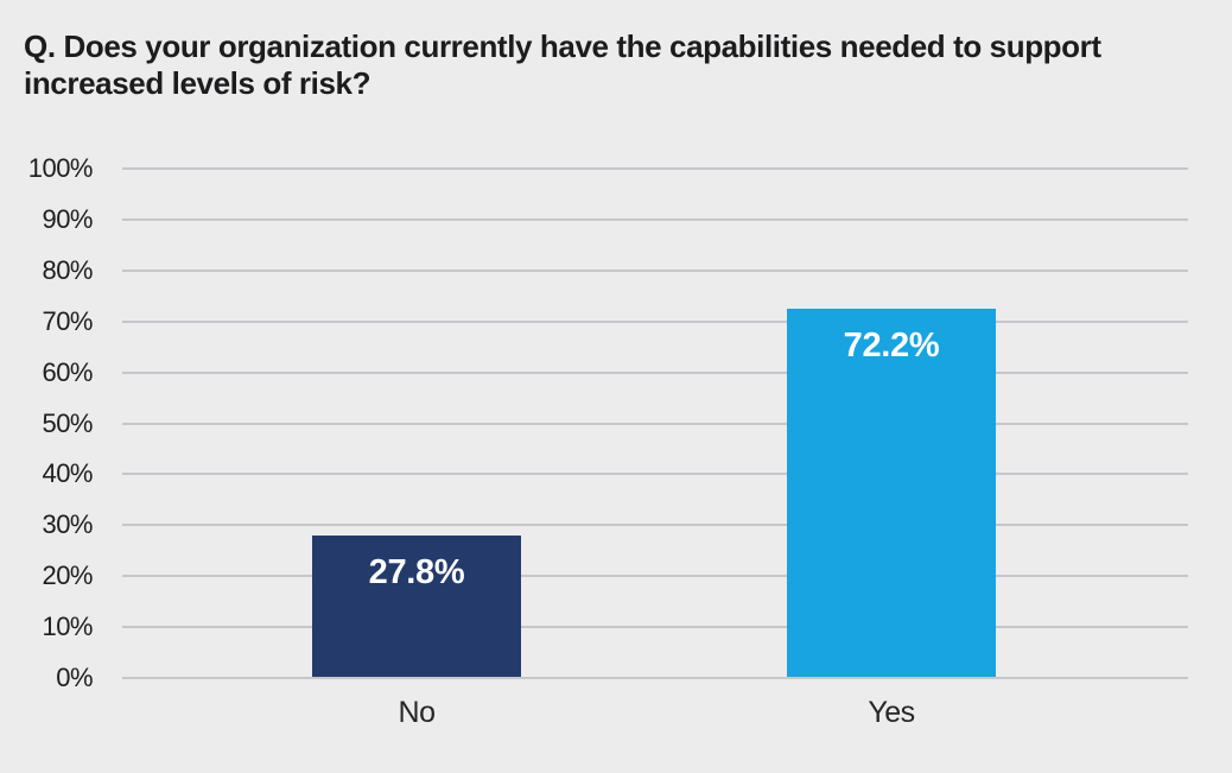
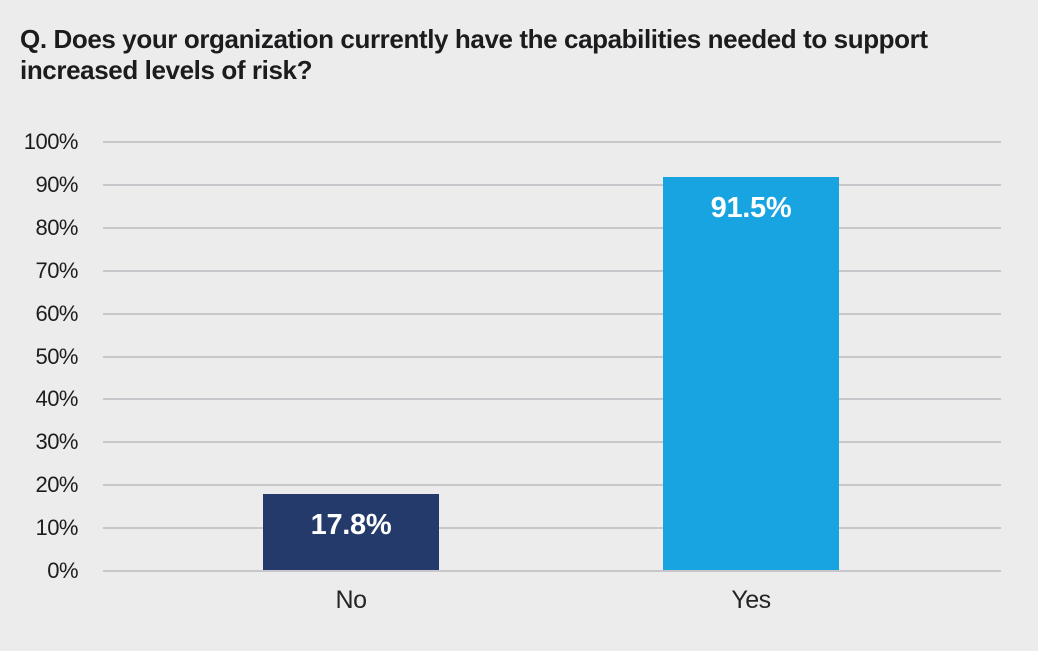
No: 27.8% -> 17.8%
Yes: 72.2% -> 91.5%
